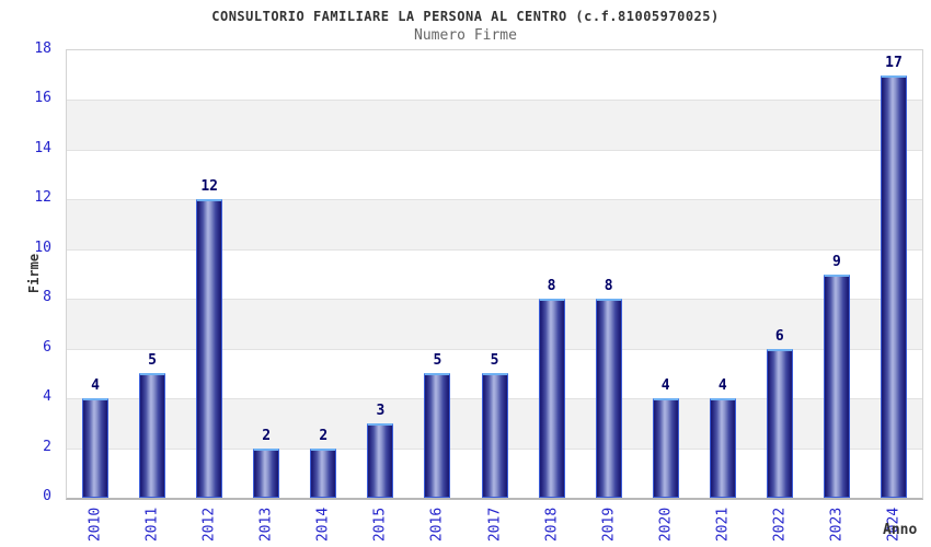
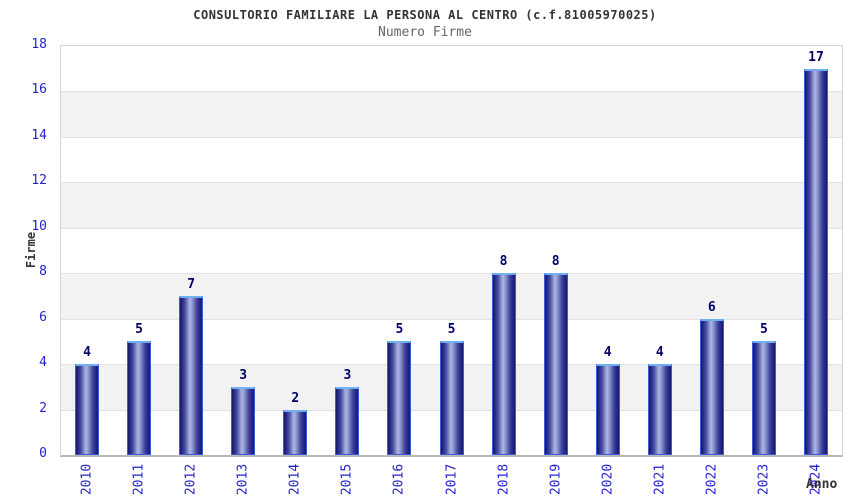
2012: 12 -> 7
2013: 2 -> 3
2023: 9 -> 5
